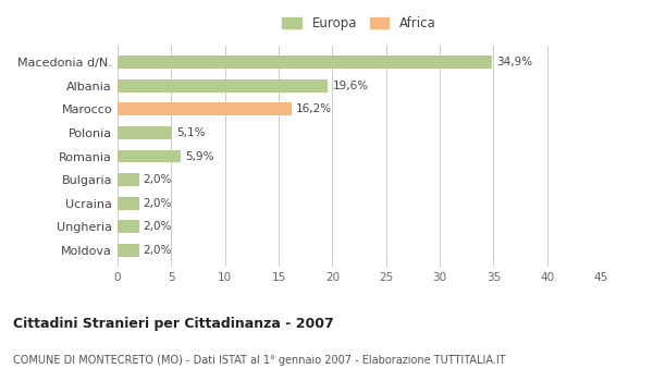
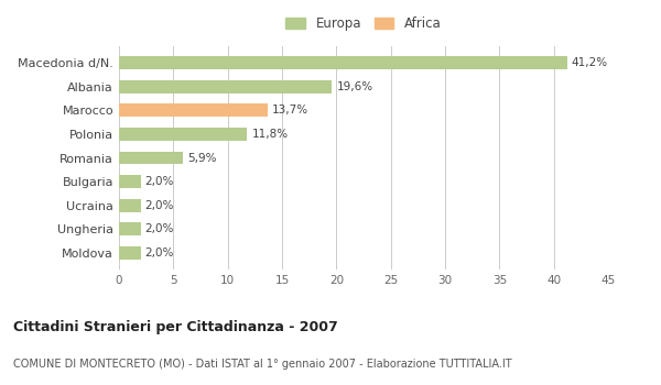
Macedonia d/N.: 34,9% -> 41,2%
Marocco: 16,2% -> 13,7%
Polonia: 5,1% -> 11,8%
